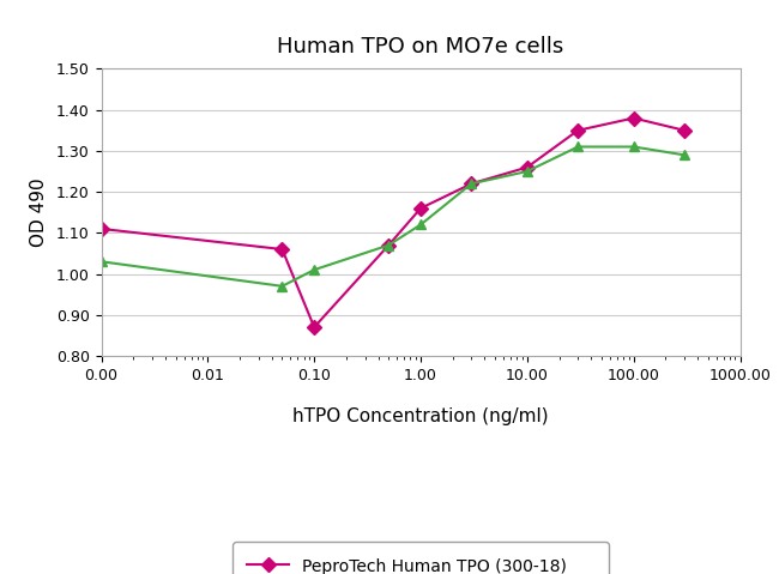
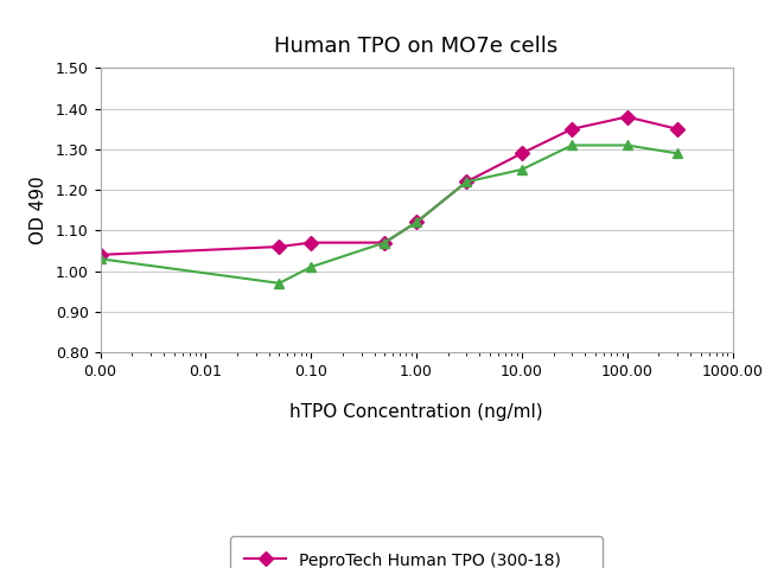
PeproTech Human TPO (300-18)/0.00: 1.11 -> 1.04
PeproTech Human TPO (300-18)/0.10: 0.87 -> 1.07
PeproTech Human TPO (300-18)/1.00: 1.16 -> 1.12
PeproTech Human TPO (300-18)/10.00: 1.26 -> 1.29
